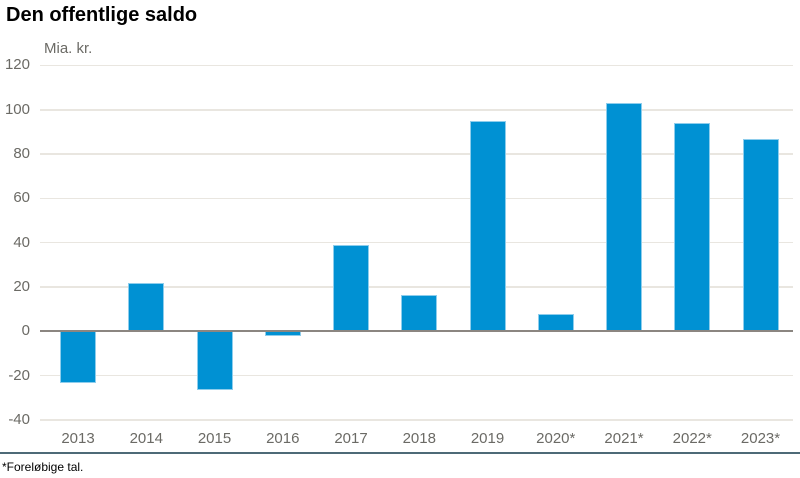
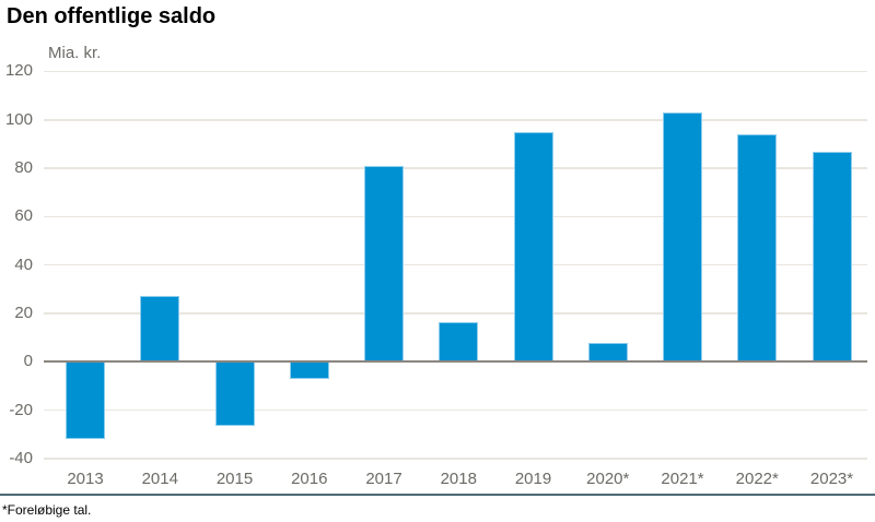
2013: -24 -> -32
2014: 22 -> 27
2016: -2 -> -7
2017: 39 -> 81
